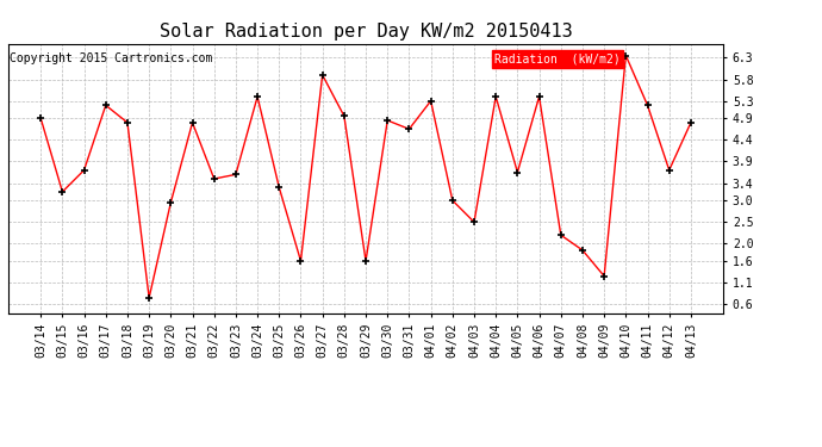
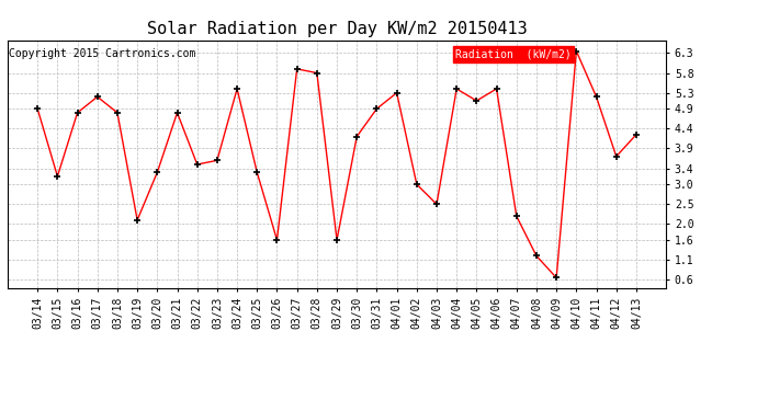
03/16: 3.70 -> 4.80
03/19: 0.75 -> 2.10
03/20: 2.95 -> 3.30
03/28: 4.95 -> 5.80
03/30: 4.85 -> 4.20
03/31: 4.65 -> 4.90
04/05: 3.65 -> 5.10
04/08: 1.85 -> 1.20
04/09: 1.25 -> 0.65
04/13: 4.80 -> 4.25
